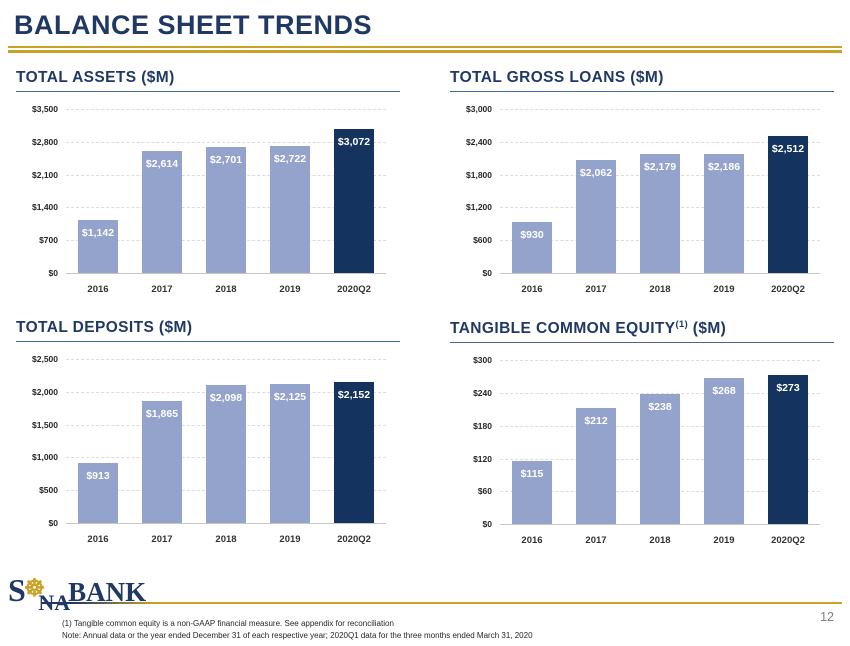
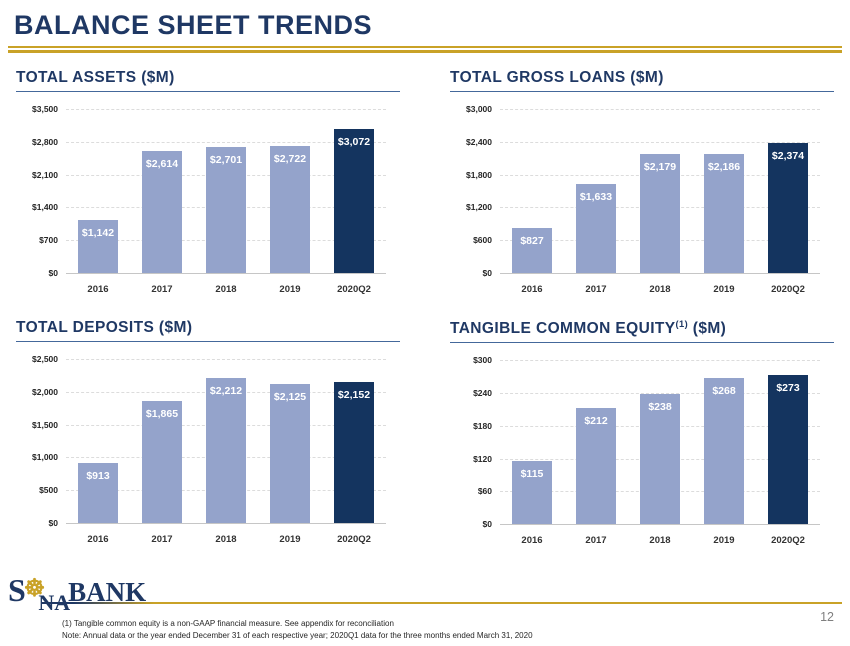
TOTAL GROSS LOANS ($M)/2016: $930 -> $827
TOTAL GROSS LOANS ($M)/2017: $2,062 -> $1,633
TOTAL GROSS LOANS ($M)/2020Q2: $2,512 -> $2,374
TOTAL DEPOSITS ($M)/2018: $2,098 -> $2,212
